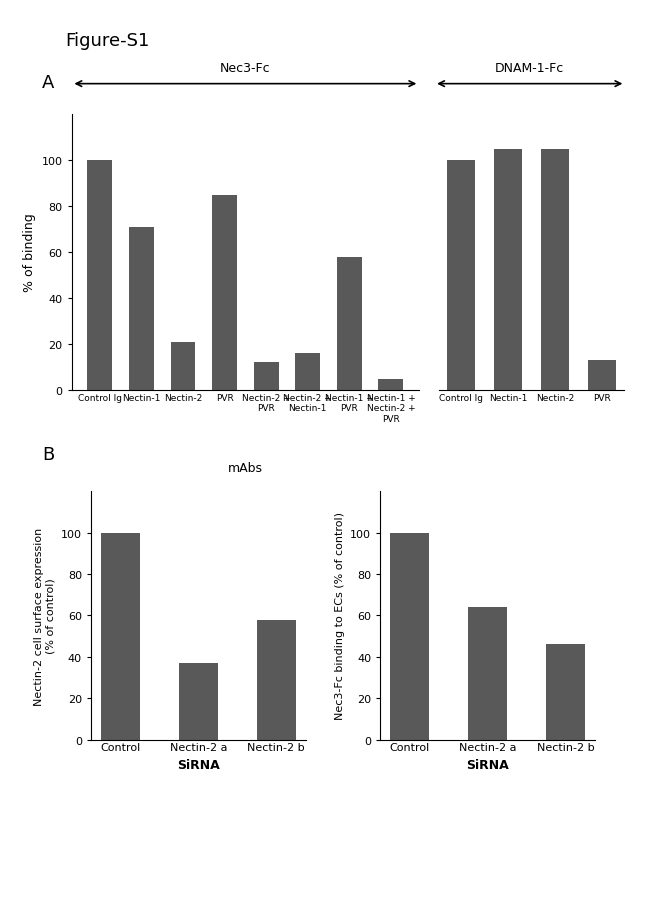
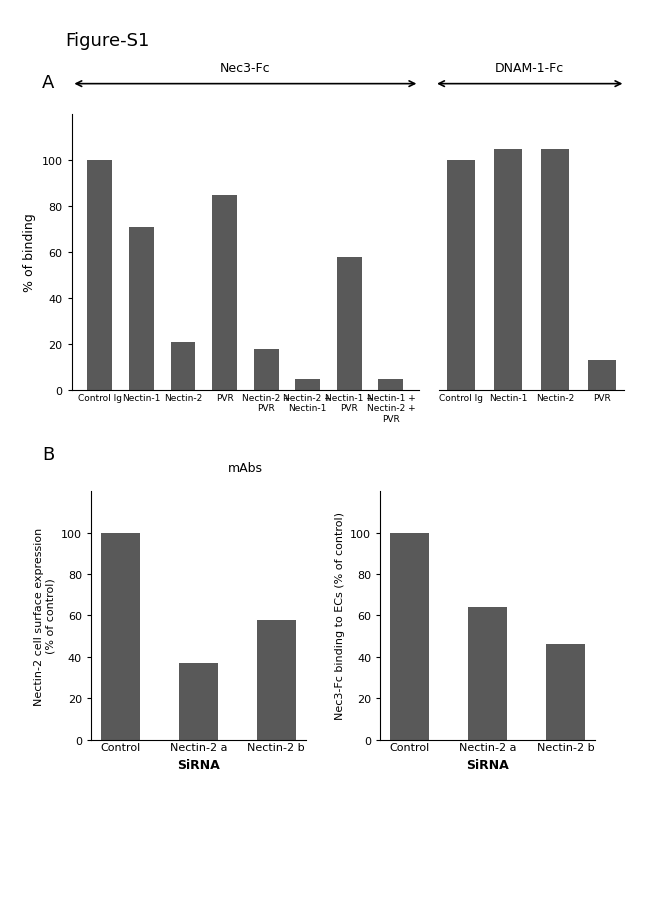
Nectin-2 + PVR: 12 -> 18
Nectin-2 + Nectin-1: 16 -> 5
